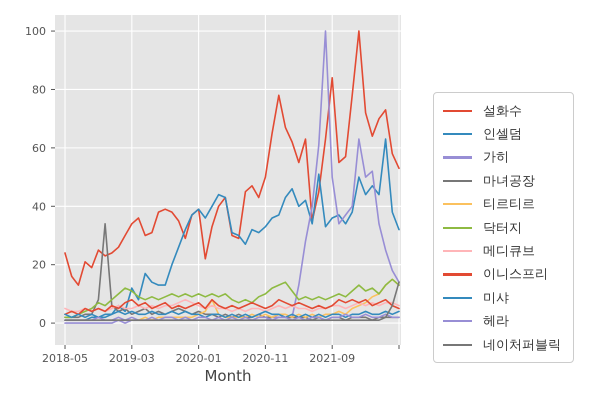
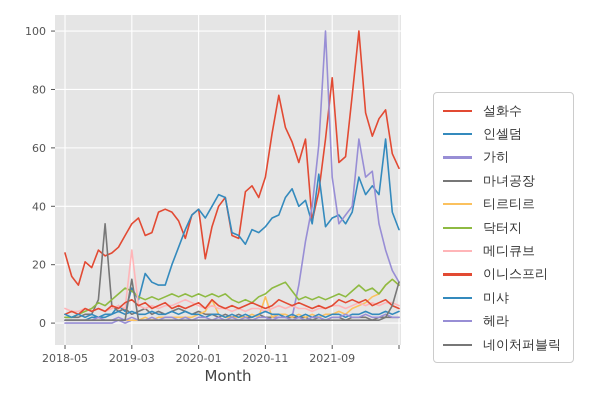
메디큐브/2019-03: 5 -> 25
네이처퍼블릭/2019-03: 1 -> 15
티르티르/2020-11: 3 -> 9
